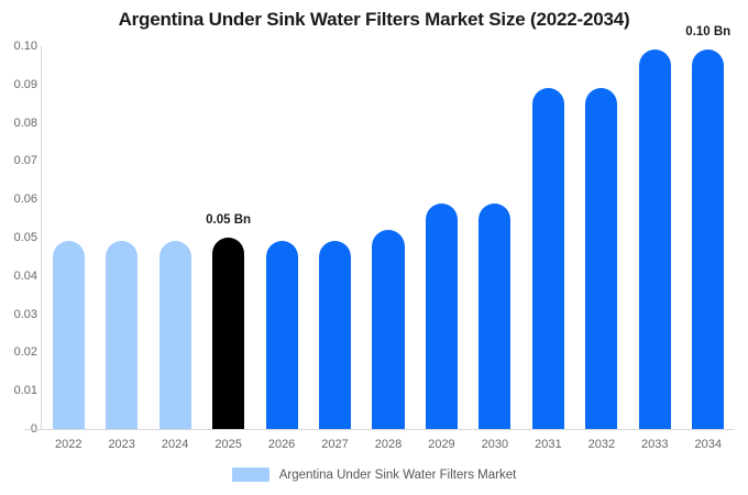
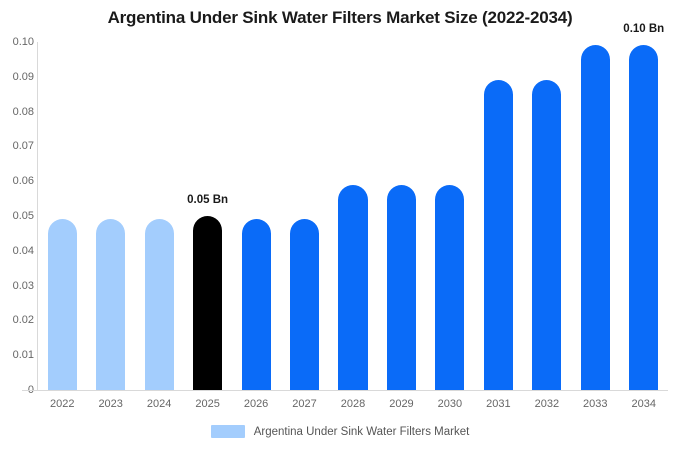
2028: 0.052 -> 0.059
